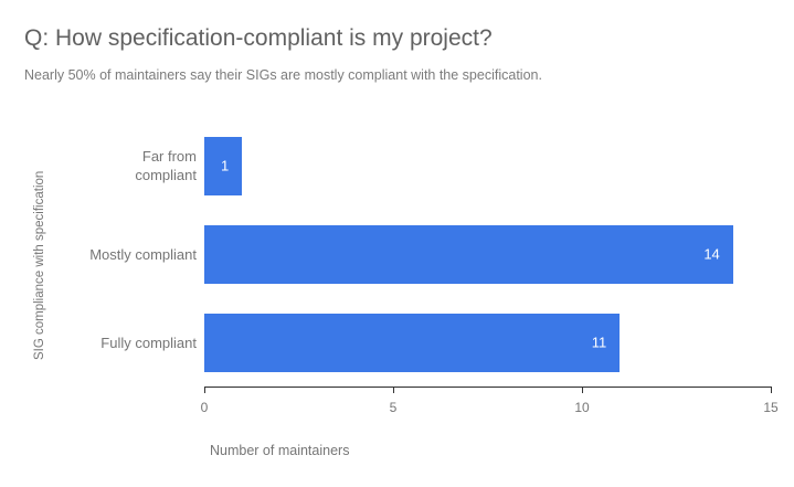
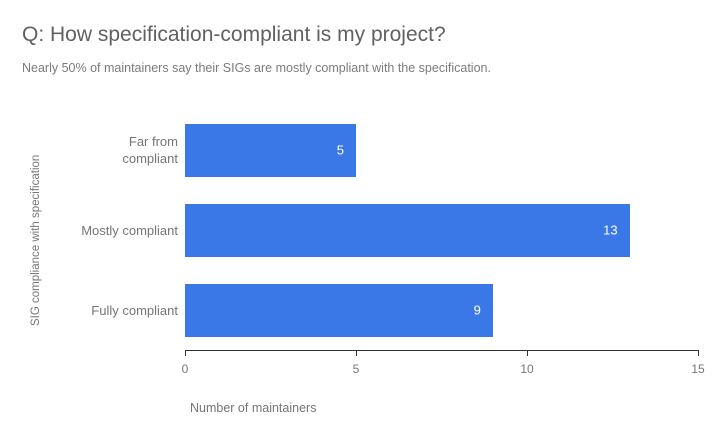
Far from compliant: 1 -> 5
Mostly compliant: 14 -> 13
Fully compliant: 11 -> 9
